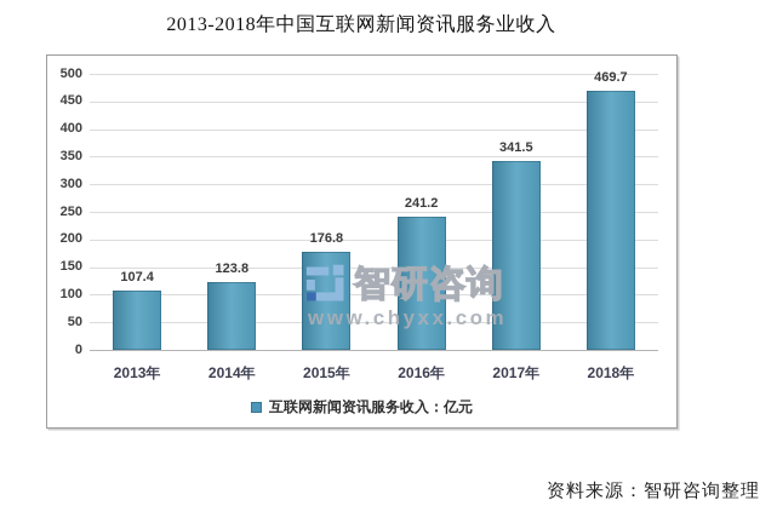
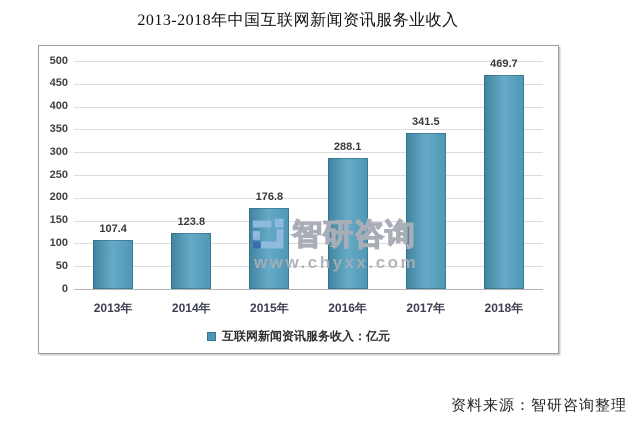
2016年: 241.2 -> 288.1
